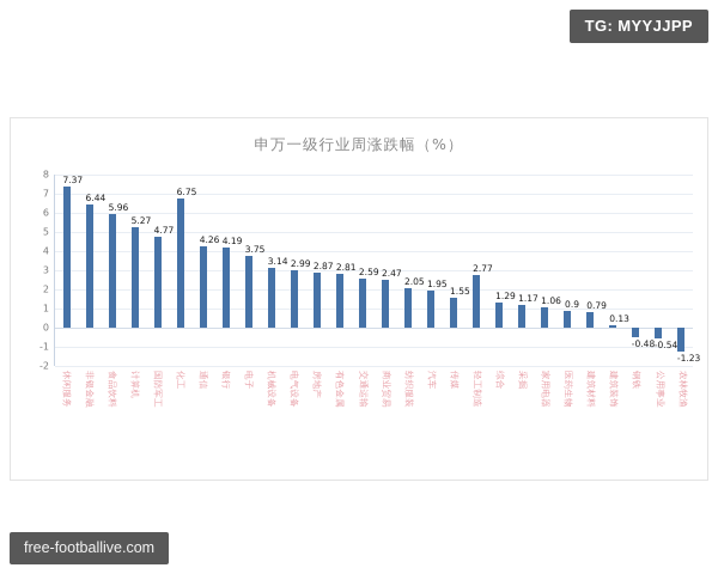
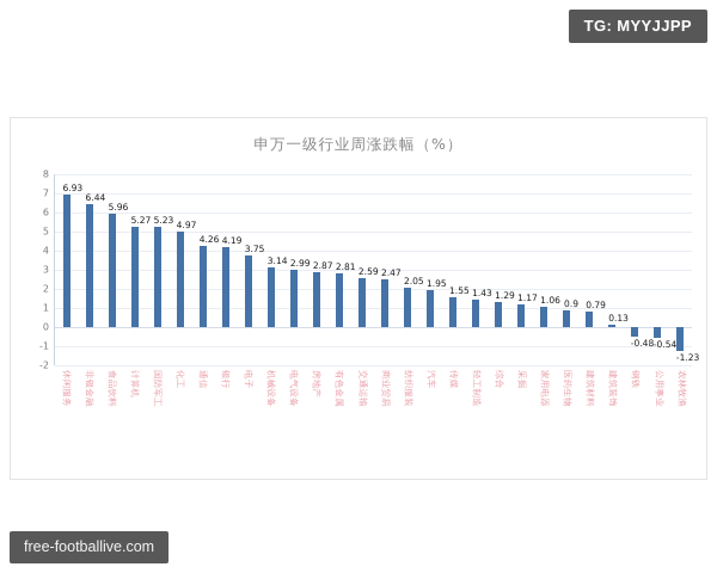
休闲服务: 7.37 -> 6.93
国防军工: 4.77 -> 5.23
化工: 6.75 -> 4.97
轻工制造: 2.77 -> 1.43
